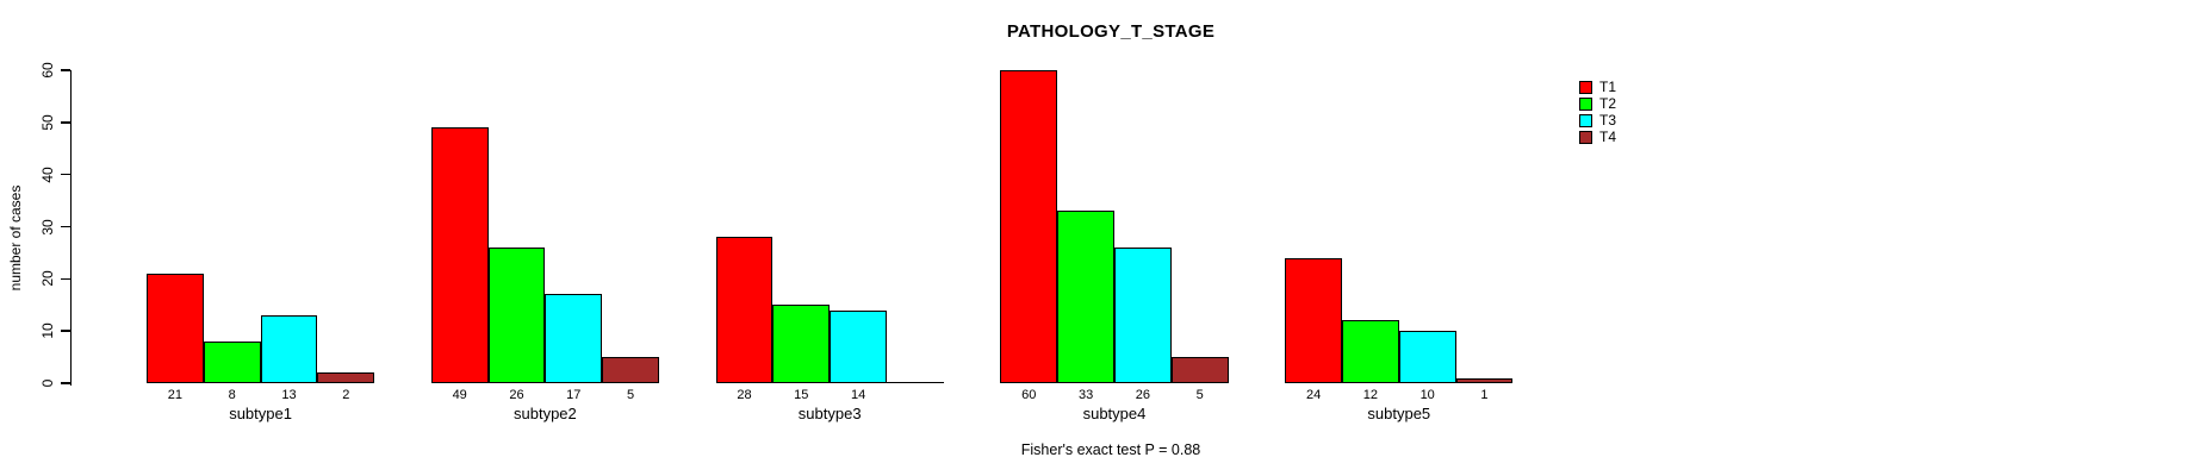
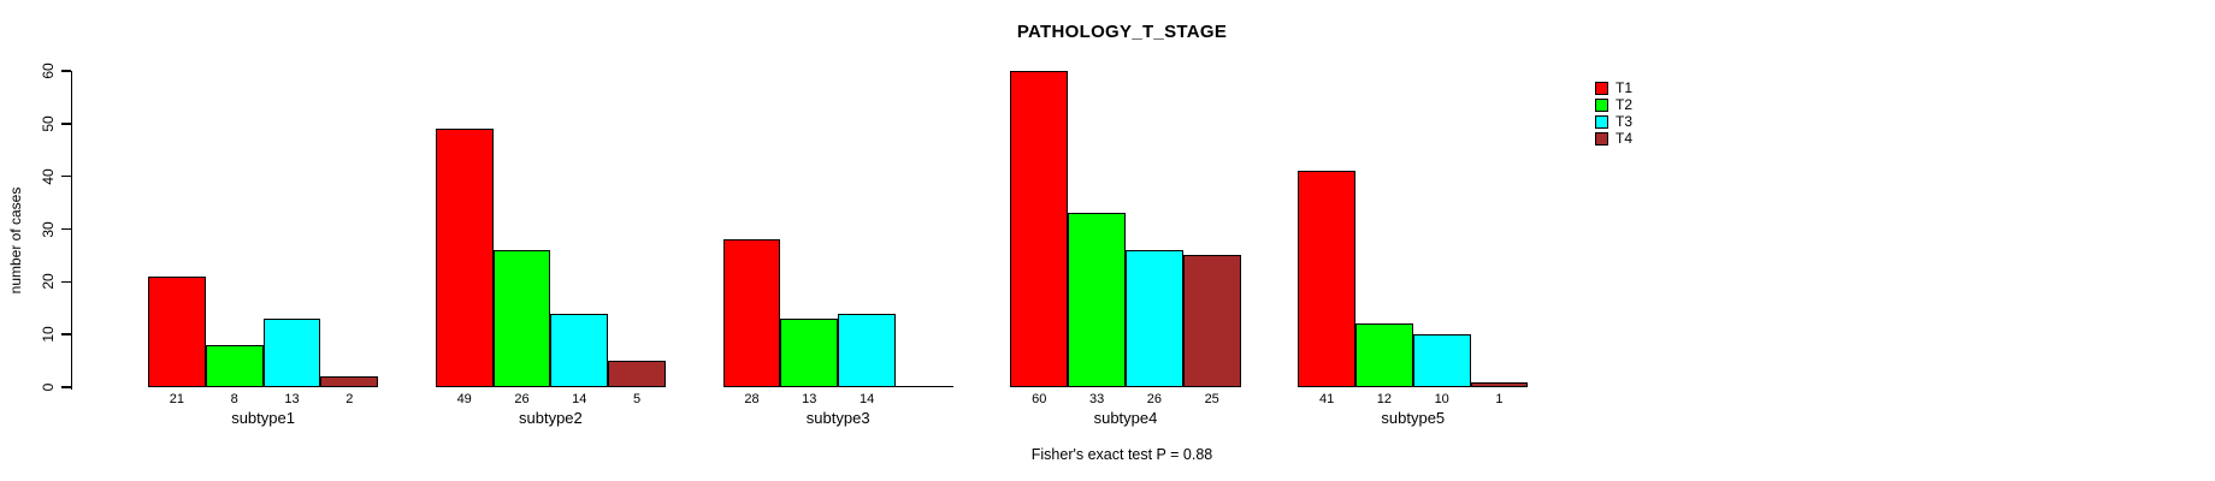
T3/subtype2: 17 -> 14
T2/subtype3: 15 -> 13
T4/subtype4: 5 -> 25
T1/subtype5: 24 -> 41
